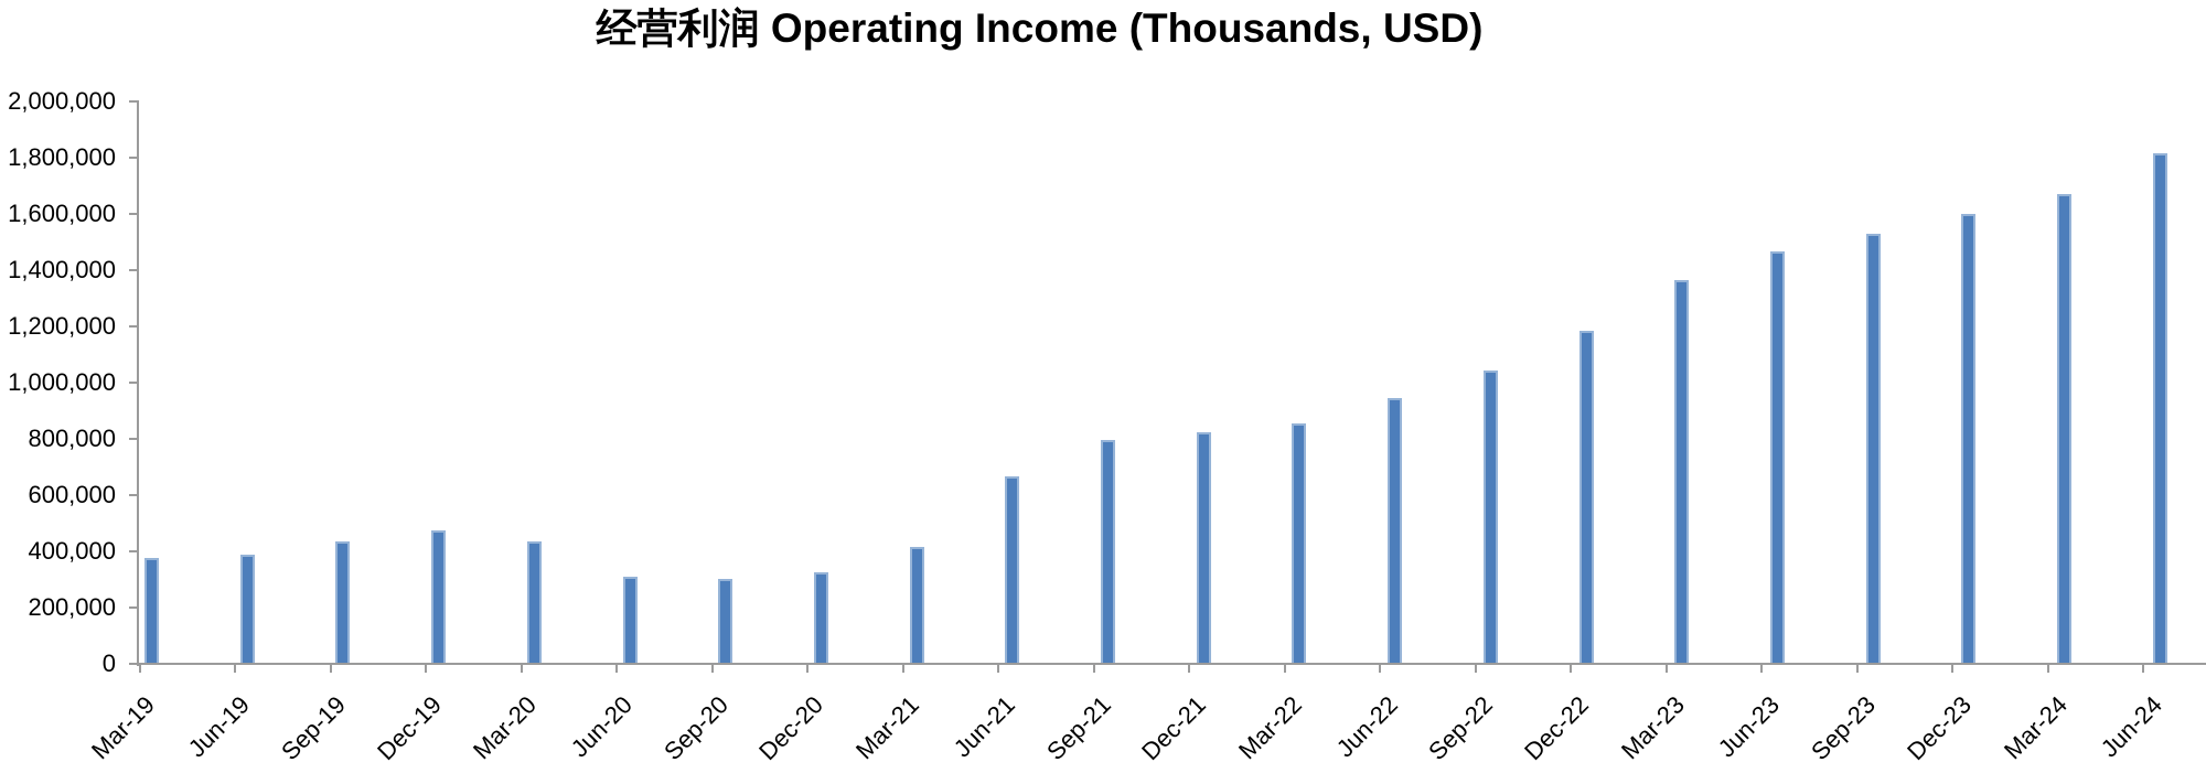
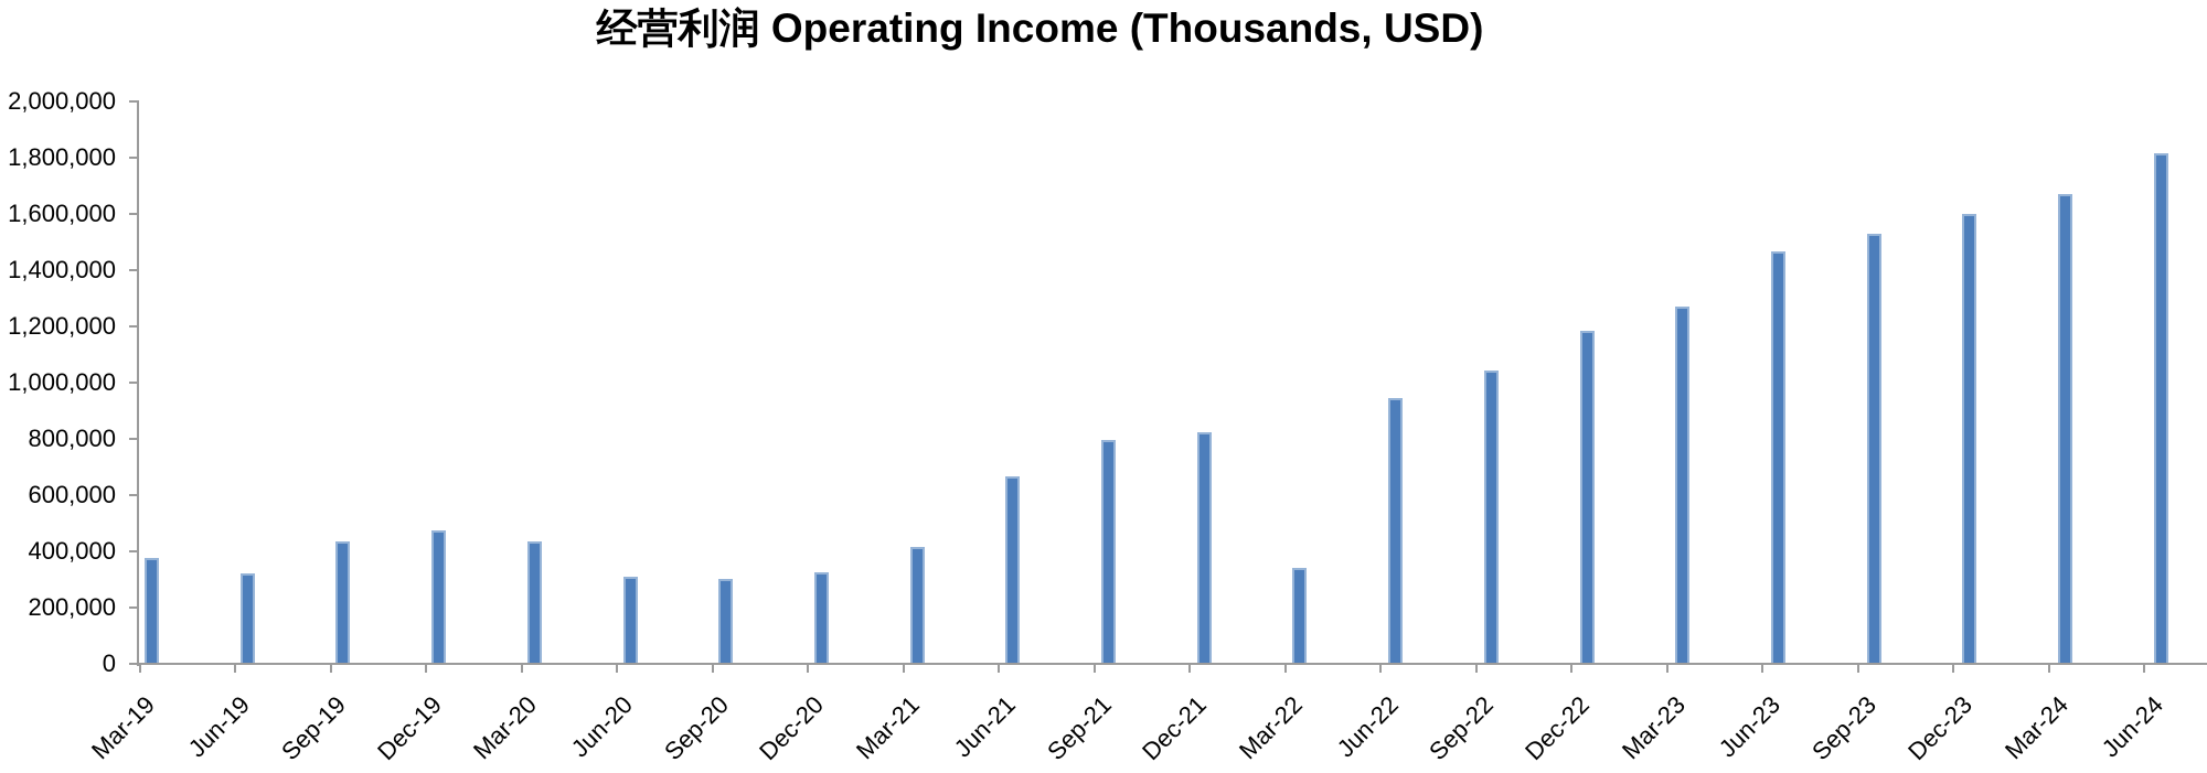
Jun-19: 390000 -> 320000
Mar-22: 860000 -> 340000
Mar-23: 1360000 -> 1270000
